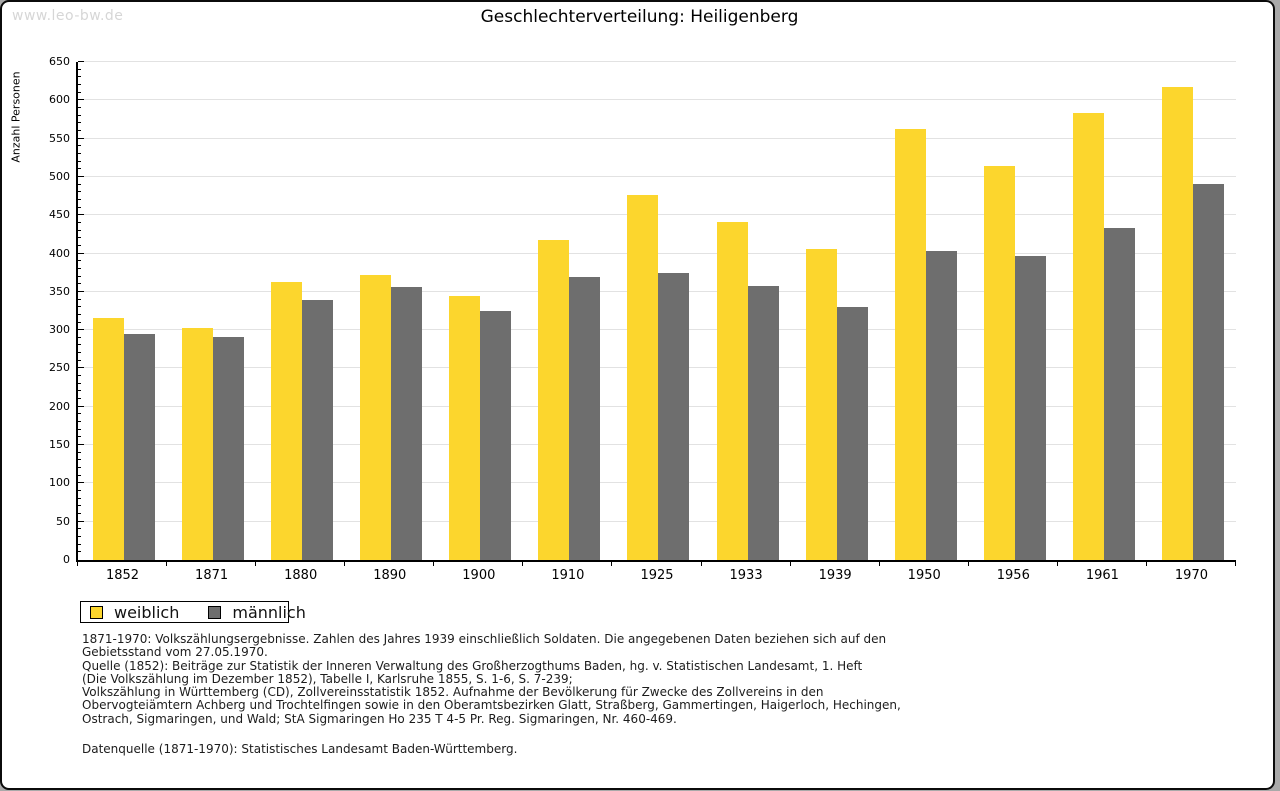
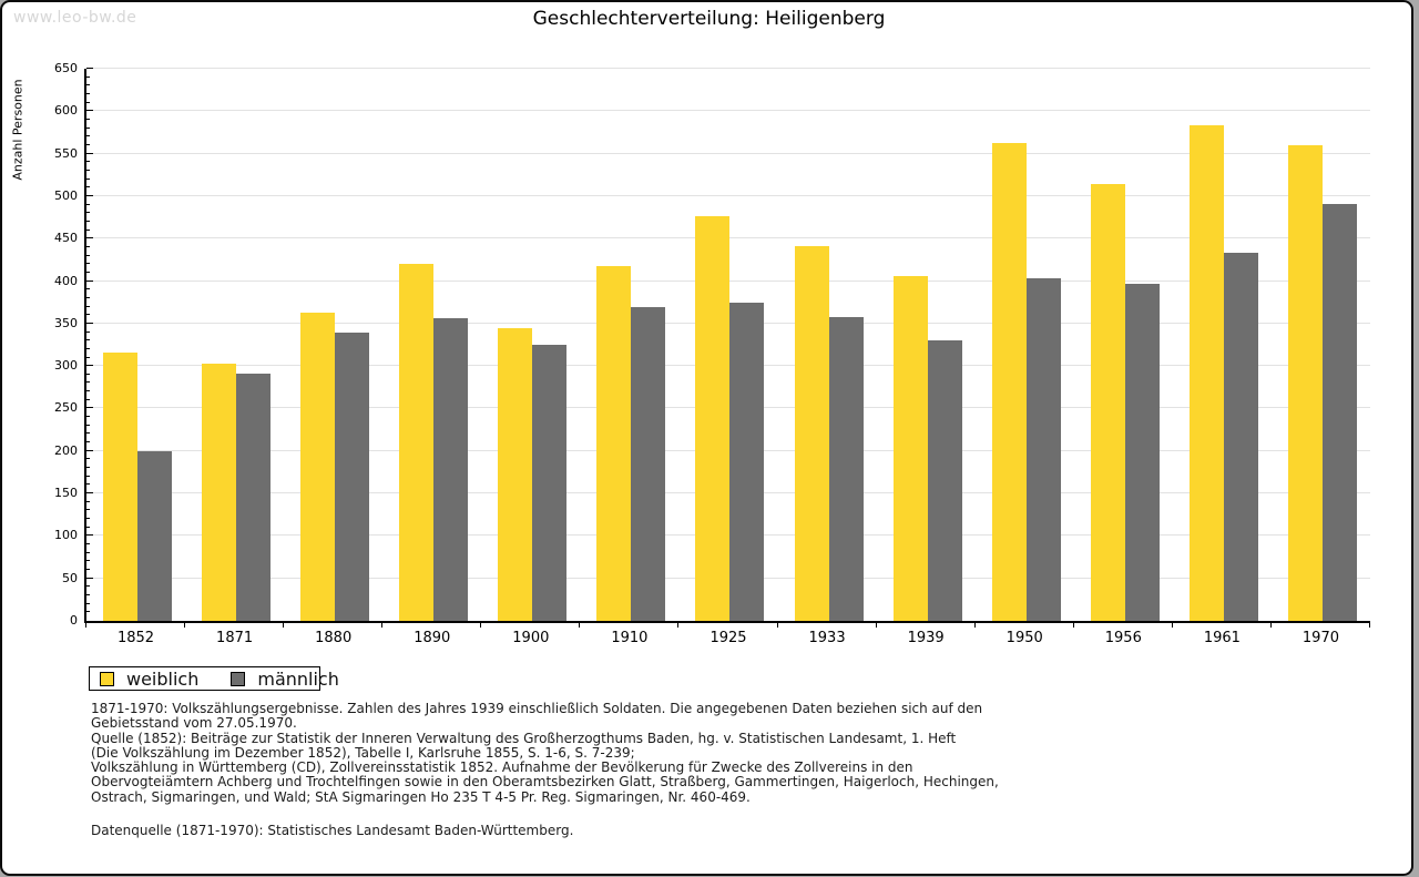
männlich/1852: 300 -> 200
weiblich/1890: 370 -> 420
weiblich/1970: 620 -> 560
